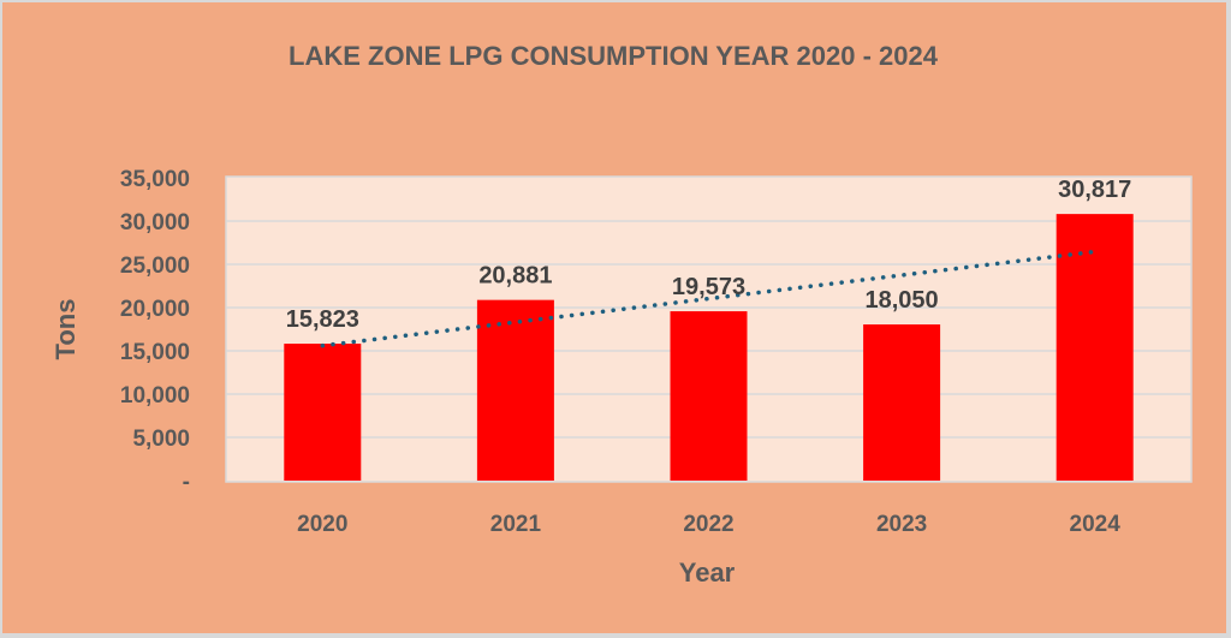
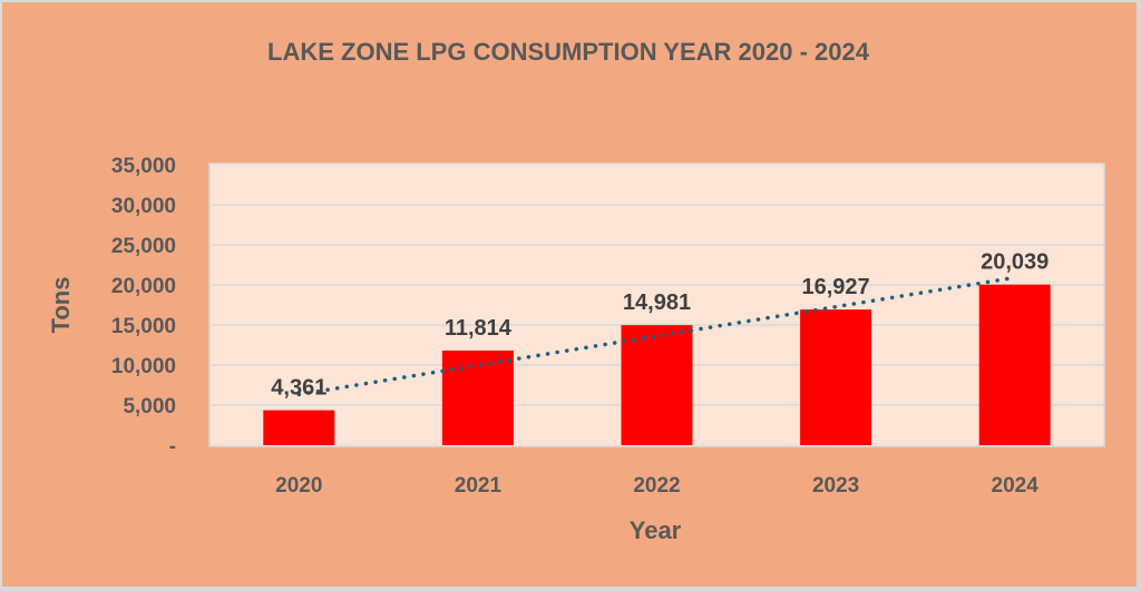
2020: 15,823 -> 4,361
2021: 20,881 -> 11,814
2022: 19,573 -> 14,981
2023: 18,050 -> 16,927
2024: 30,817 -> 20,039
